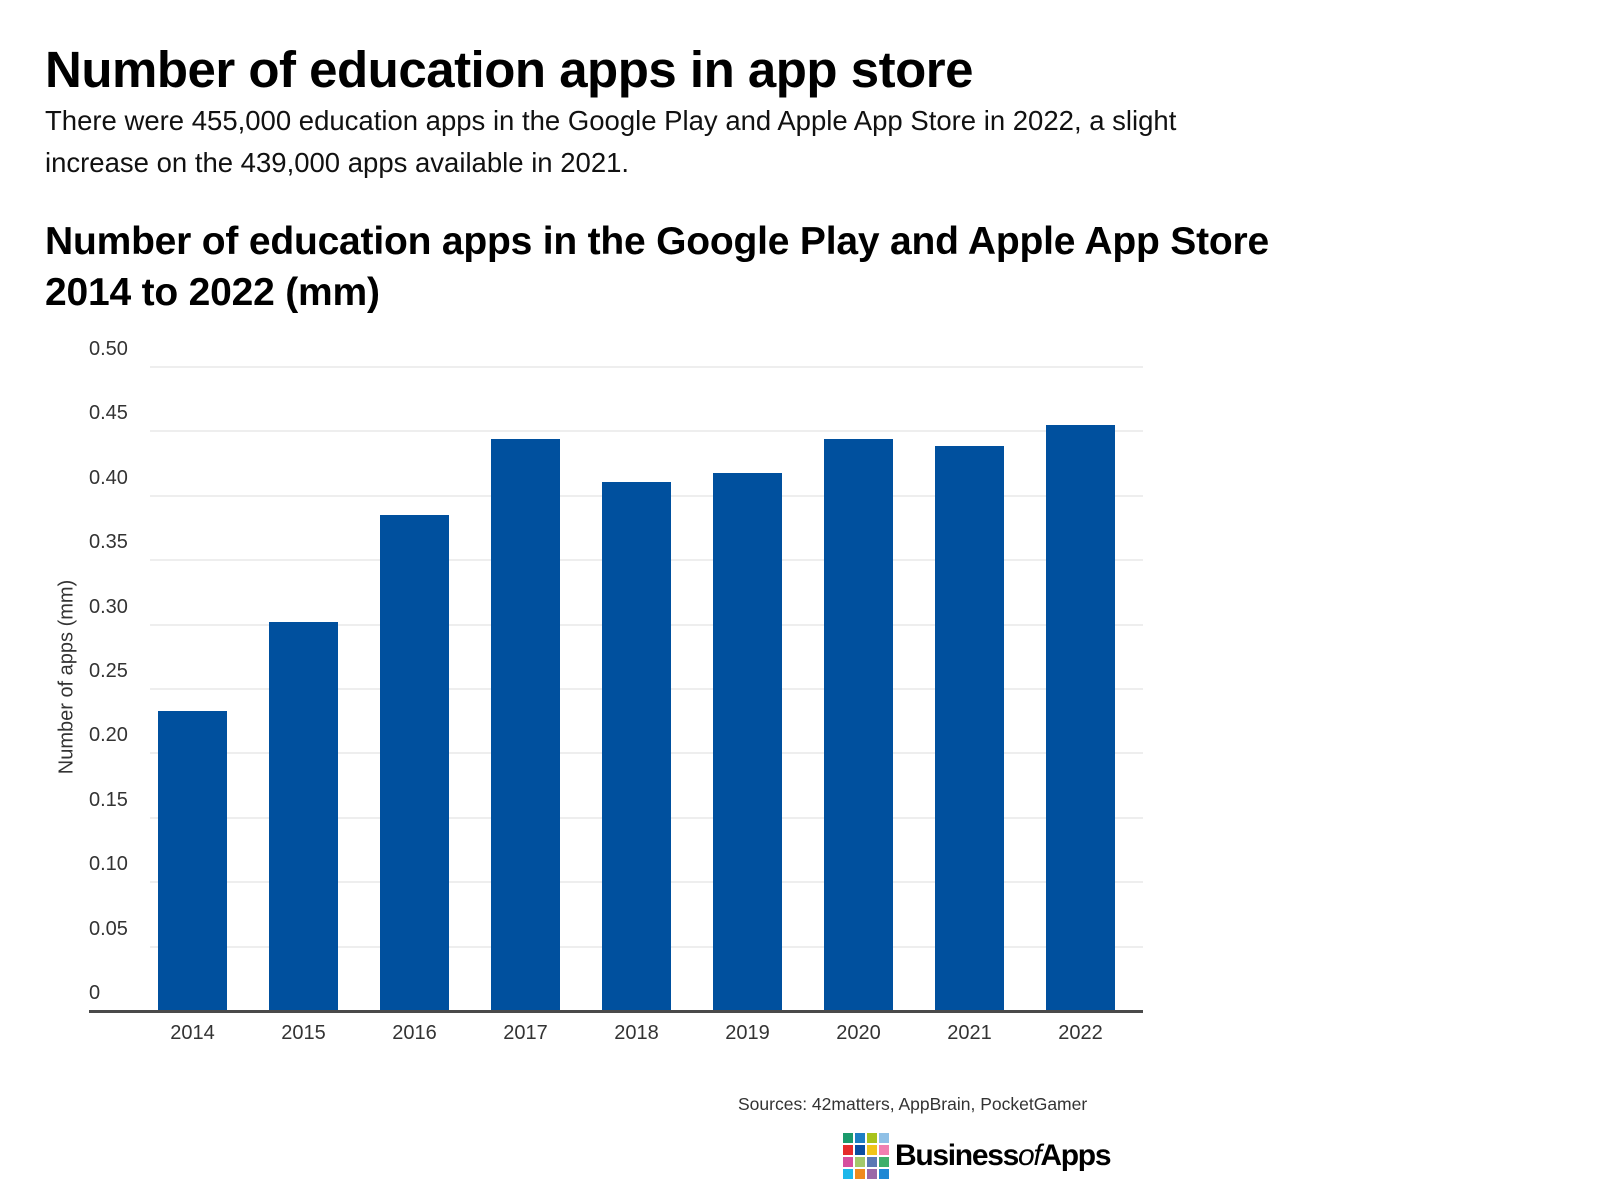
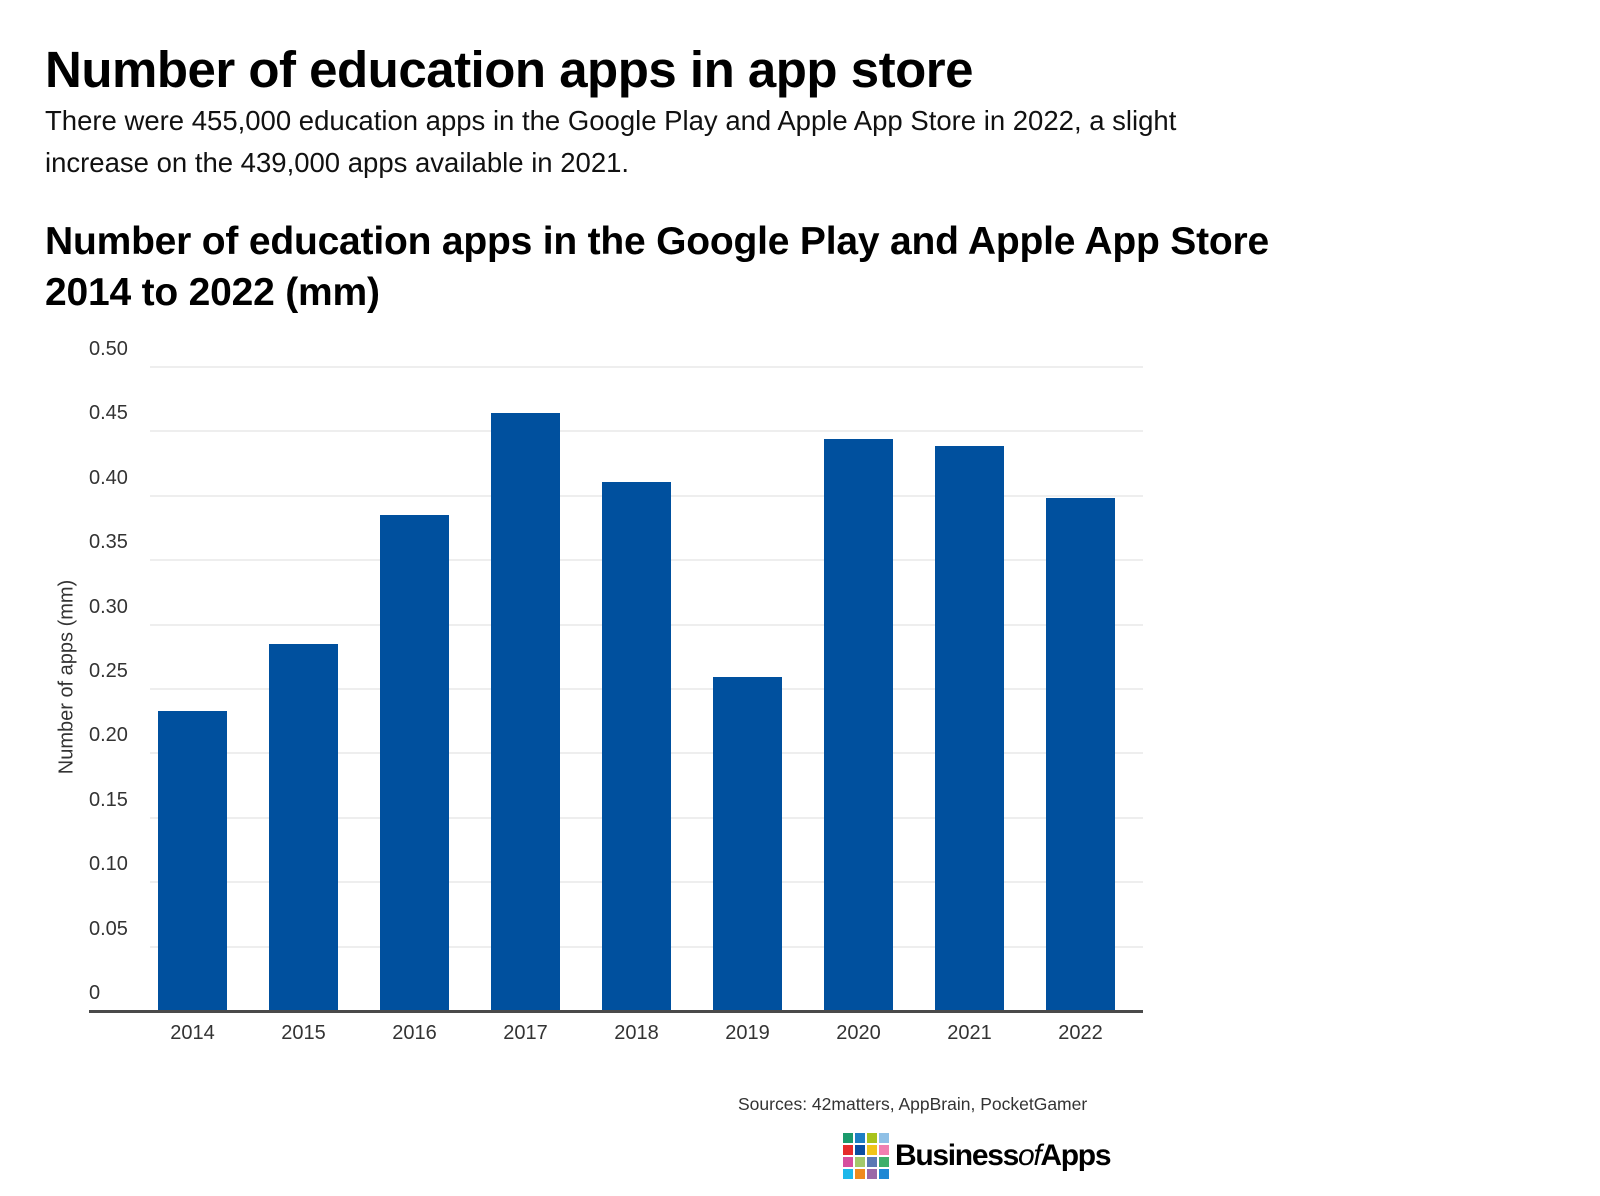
2015: 0.302 -> 0.285
2017: 0.444 -> 0.464
2019: 0.418 -> 0.259
2022: 0.455 -> 0.398
